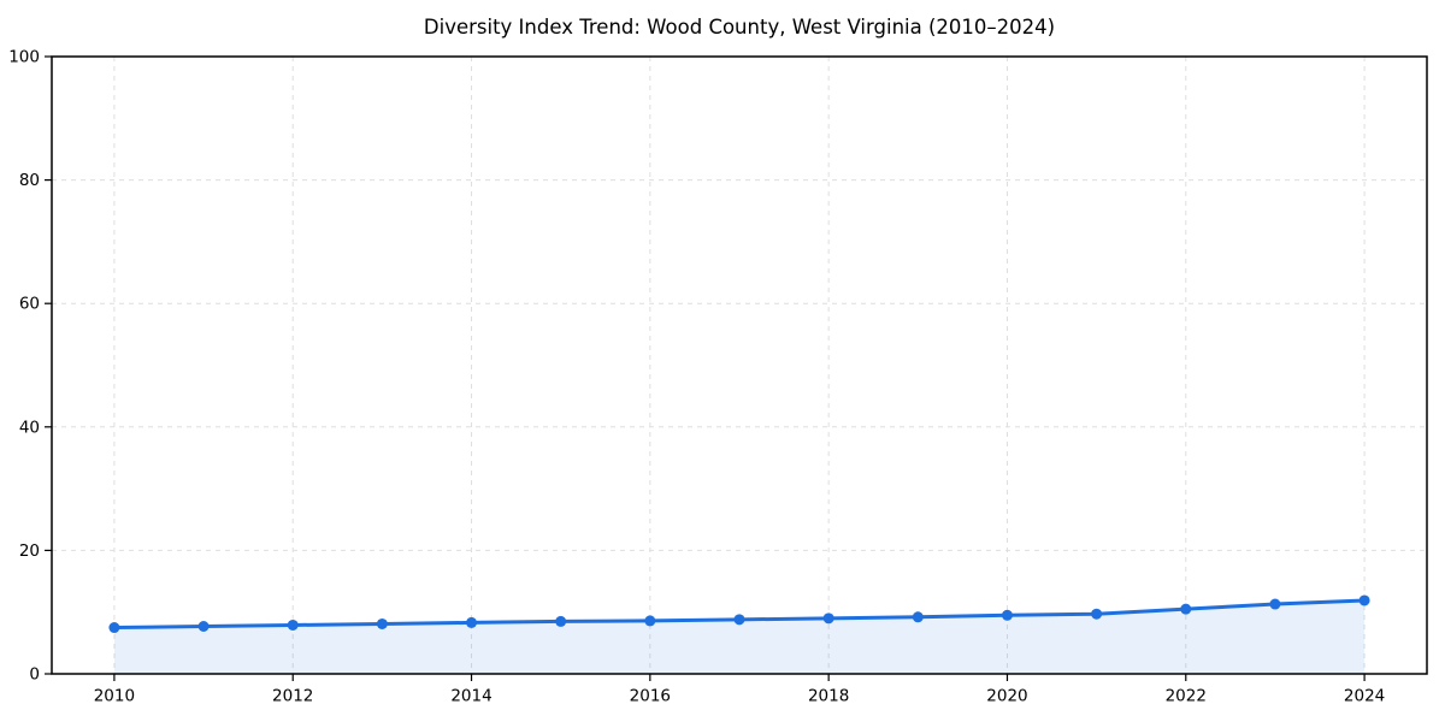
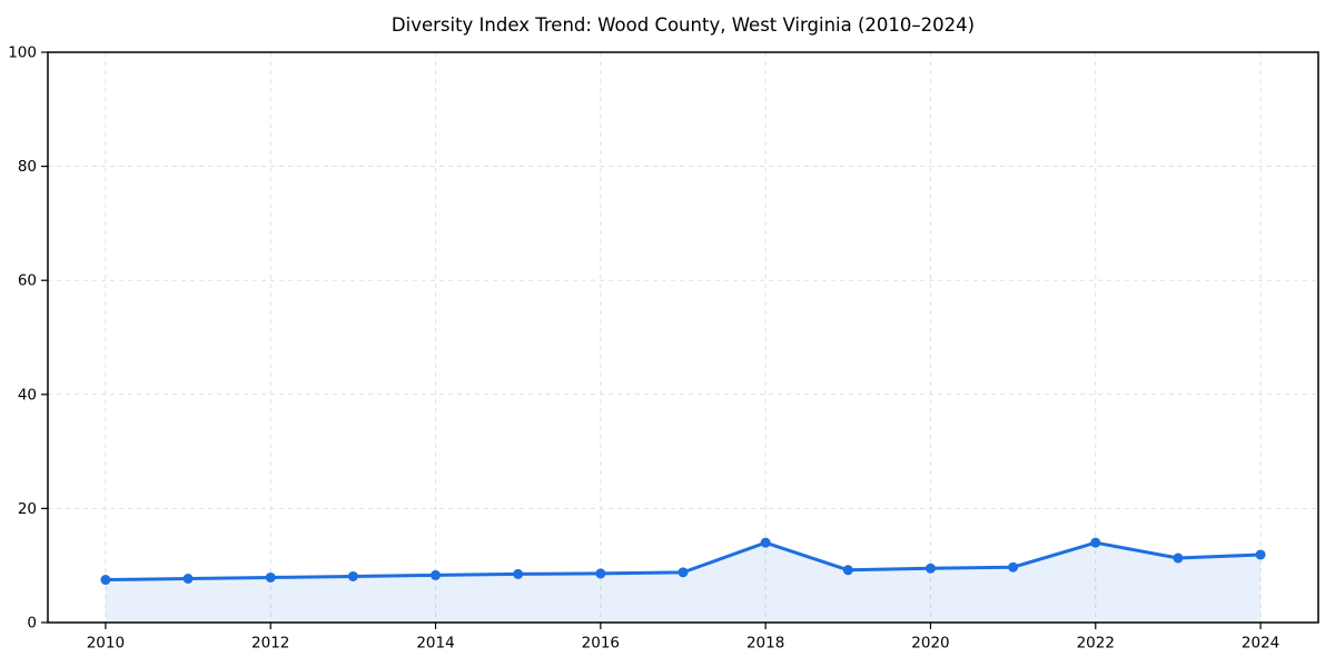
2018: 9 -> 14
2022: 10 -> 14
